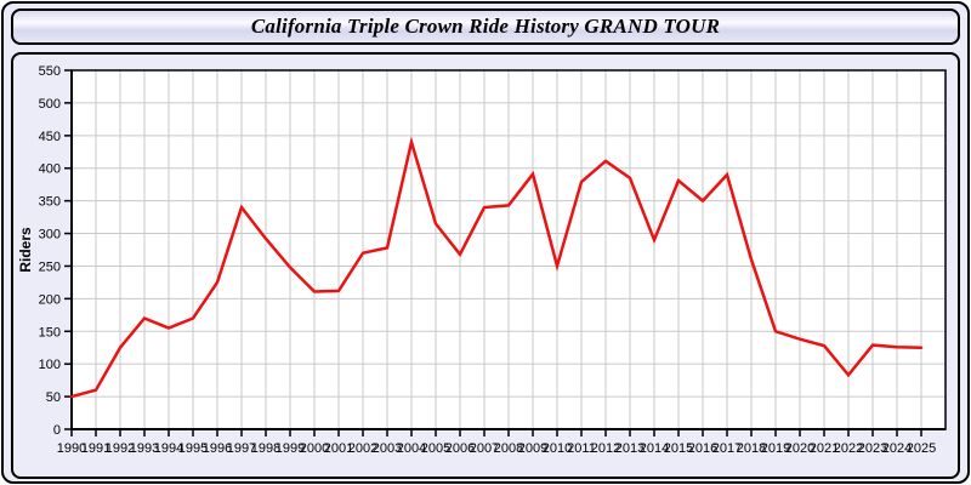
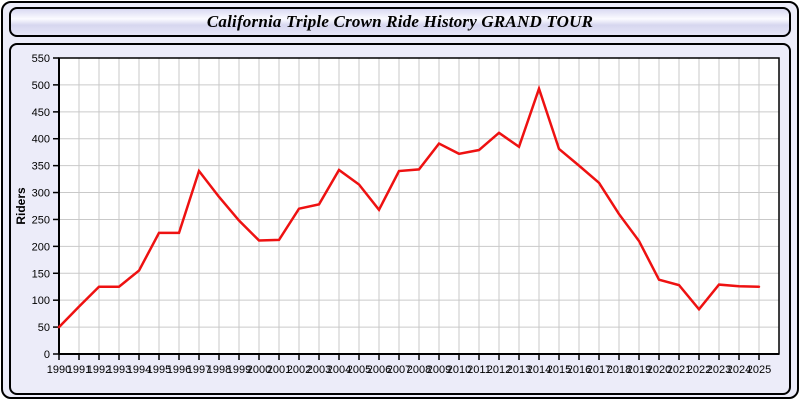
1991: 60 -> 90
1993: 170 -> 120
1995: 170 -> 220
2004: 440 -> 340
2010: 250 -> 370
2014: 290 -> 490
2017: 390 -> 320
2019: 150 -> 210
